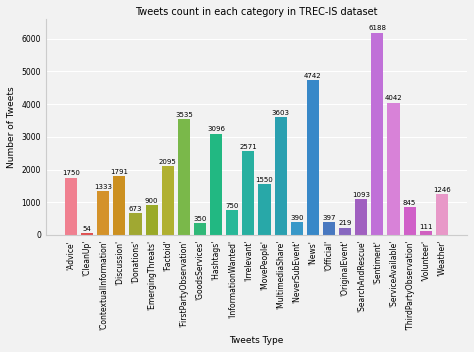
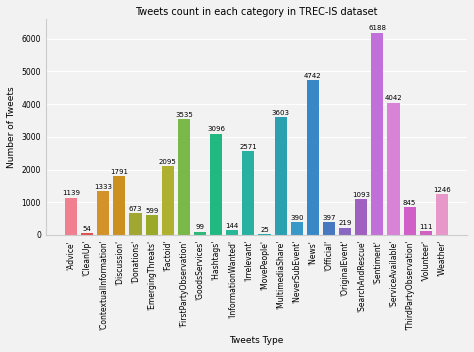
'Advice': 1750 -> 1140
'EmergingThreats': 900 -> 600
'GoodsServices': 350 -> 100
'InformationWanted': 750 -> 140
'MovePeople': 1550 -> 20
